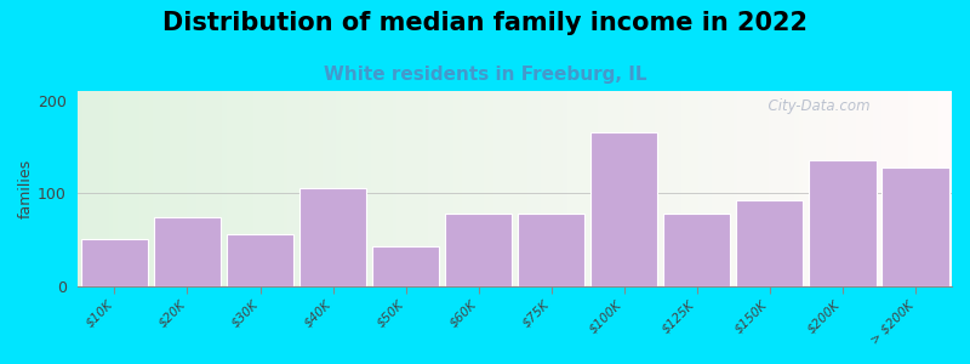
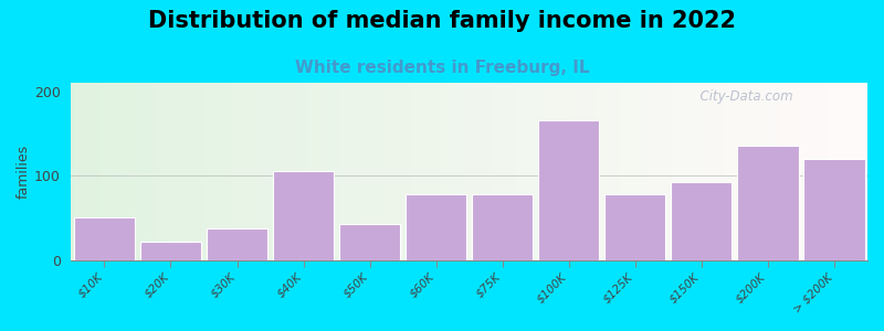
$20K: 74 -> 22
$30K: 56 -> 37
> $200K: 128 -> 120
